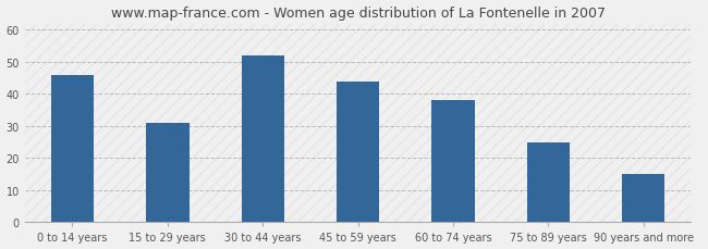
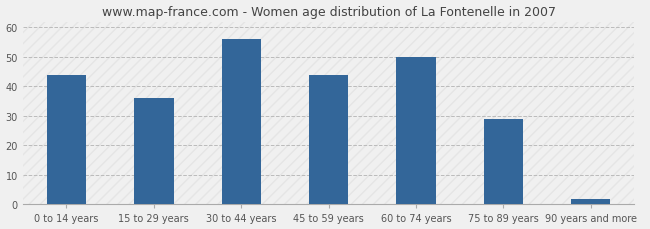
0 to 14 years: 46 -> 44
15 to 29 years: 31 -> 36
30 to 44 years: 52 -> 56
60 to 74 years: 38 -> 50
75 to 89 years: 25 -> 29
90 years and more: 15 -> 2
